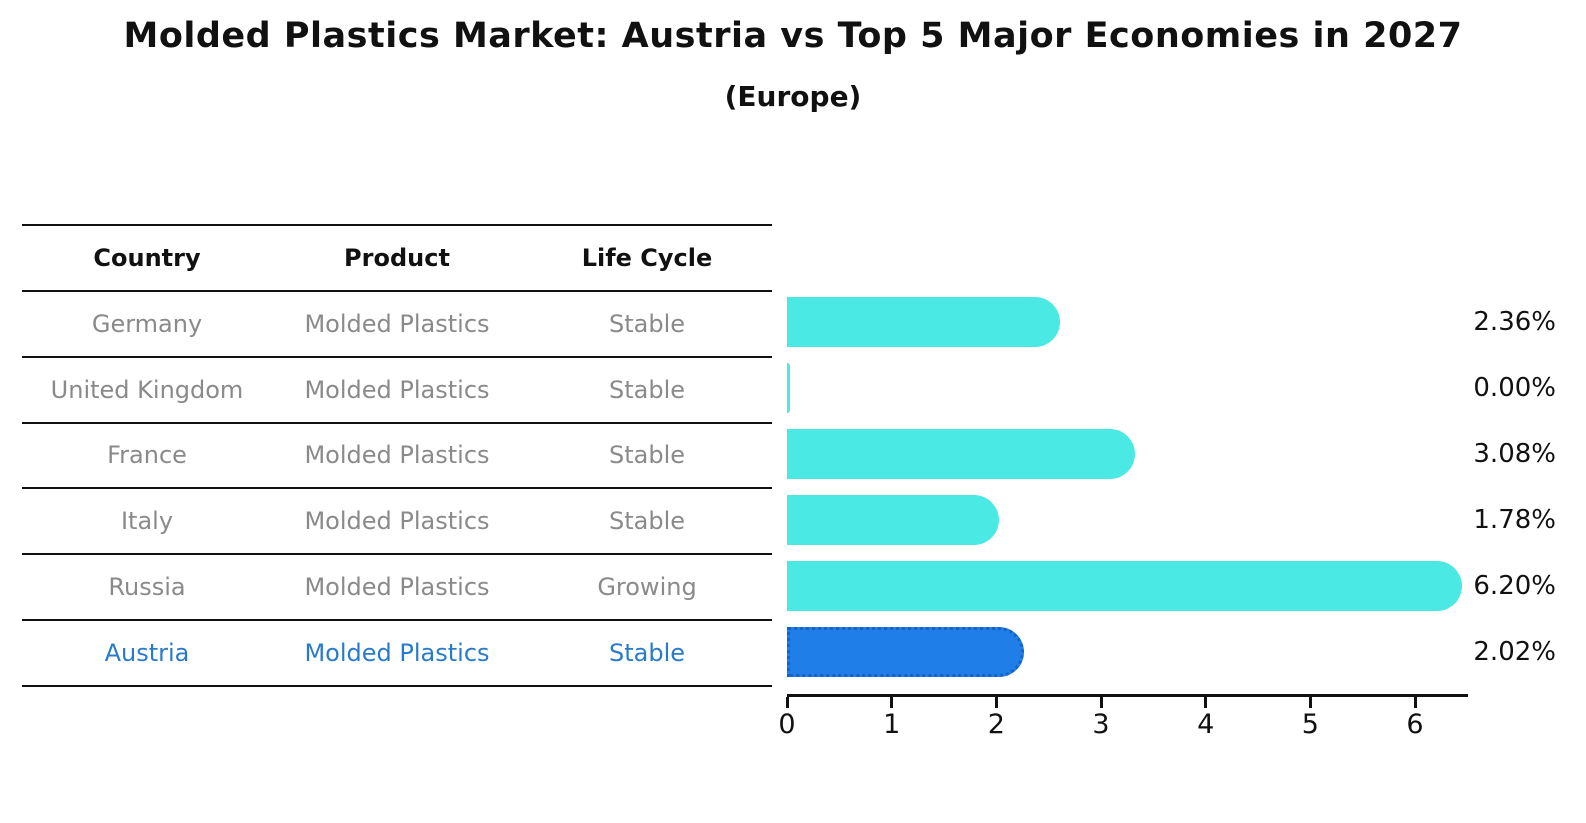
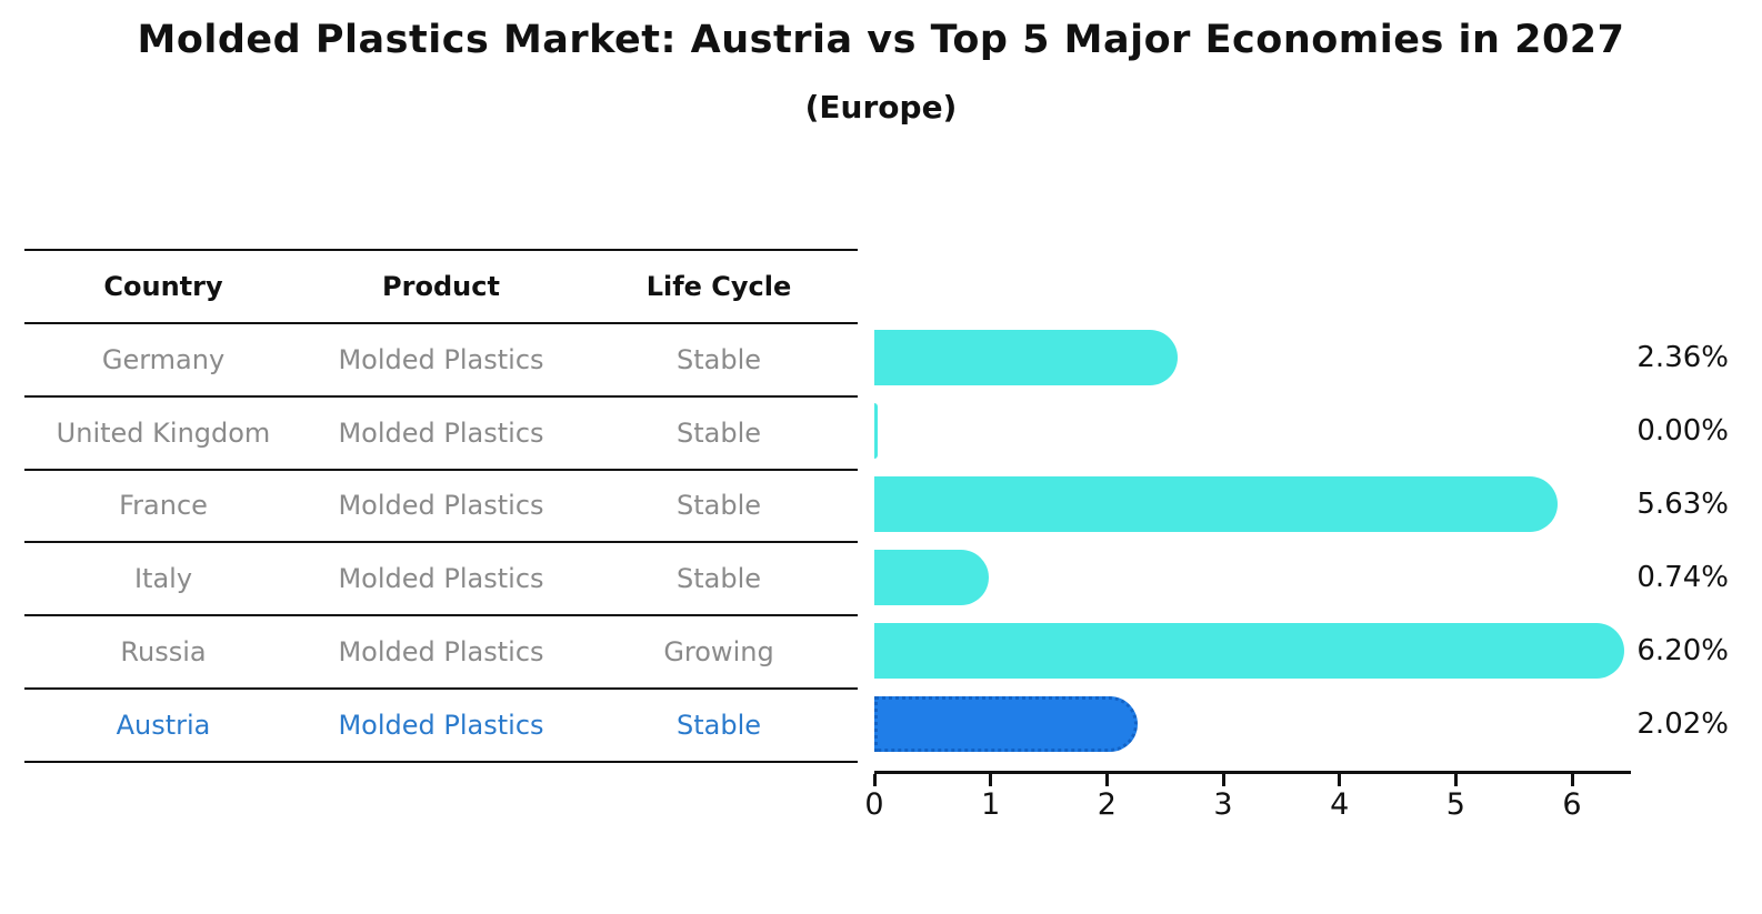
France: 3.08% -> 5.63%
Italy: 1.78% -> 0.74%
